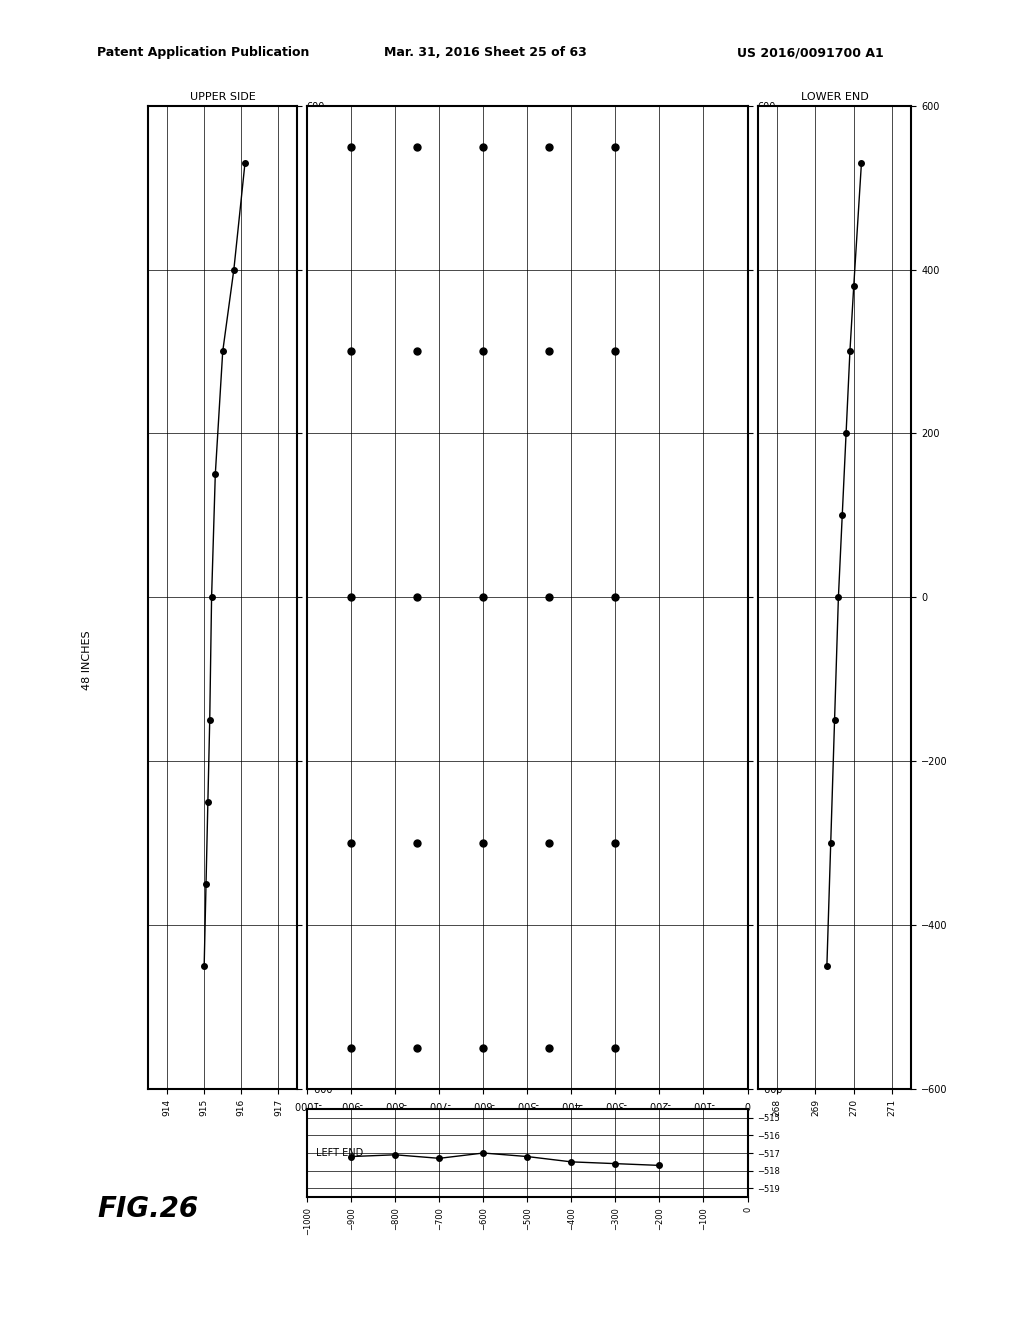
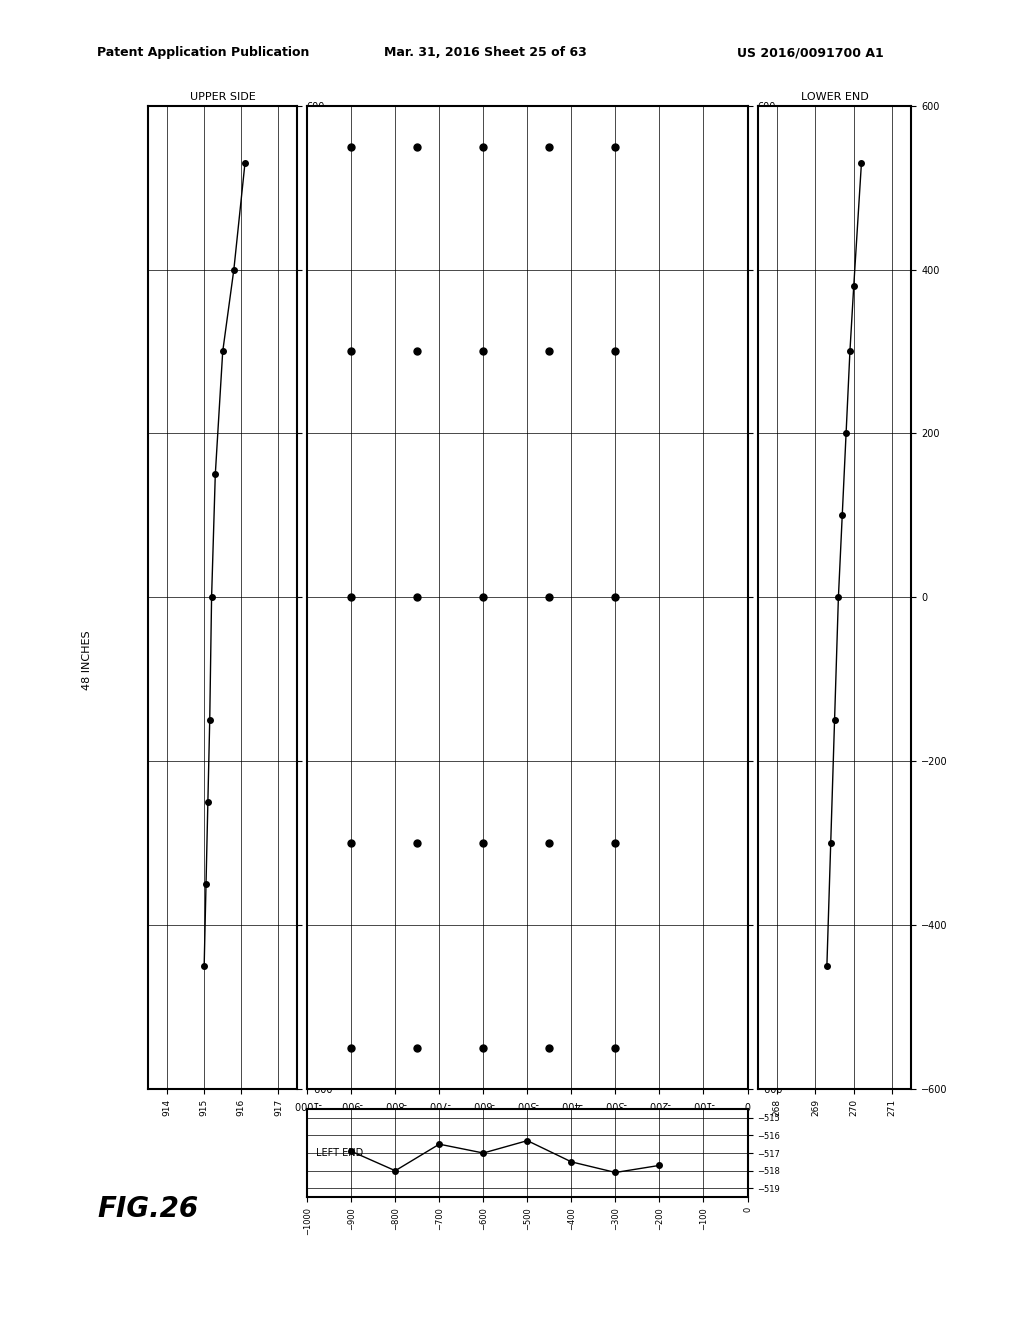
−900: -517.2 -> -516.9
−800: -517.1 -> -518.0
−700: -517.3 -> -516.5
−500: -517.2 -> -516.3
−300: -517.6 -> -518.1
